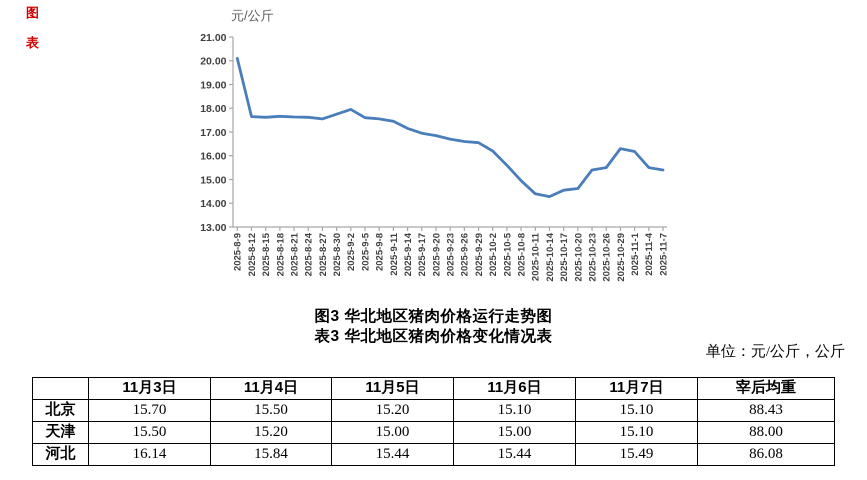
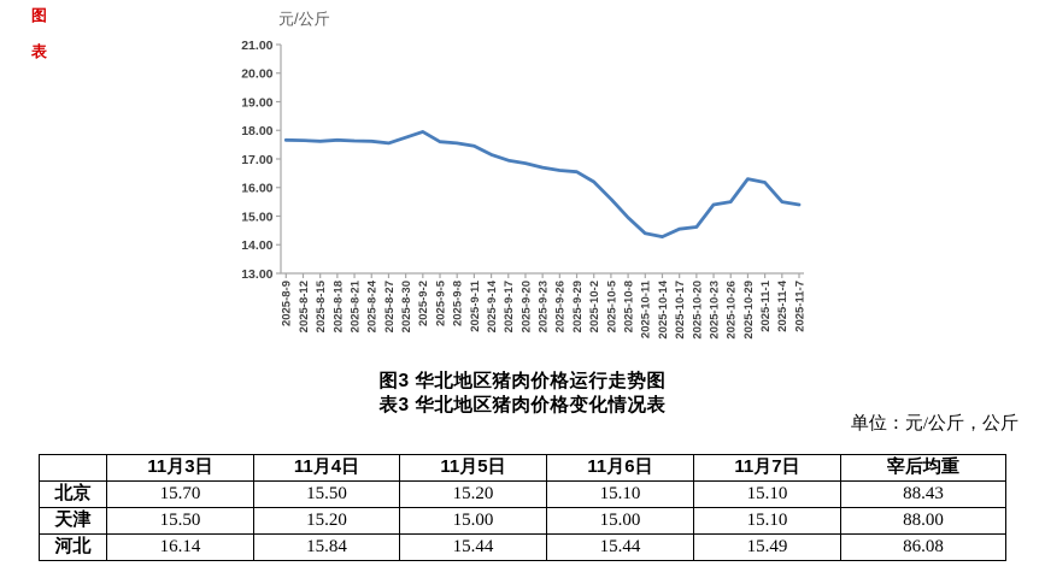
2025-8-9: 20.1 -> 17.7
